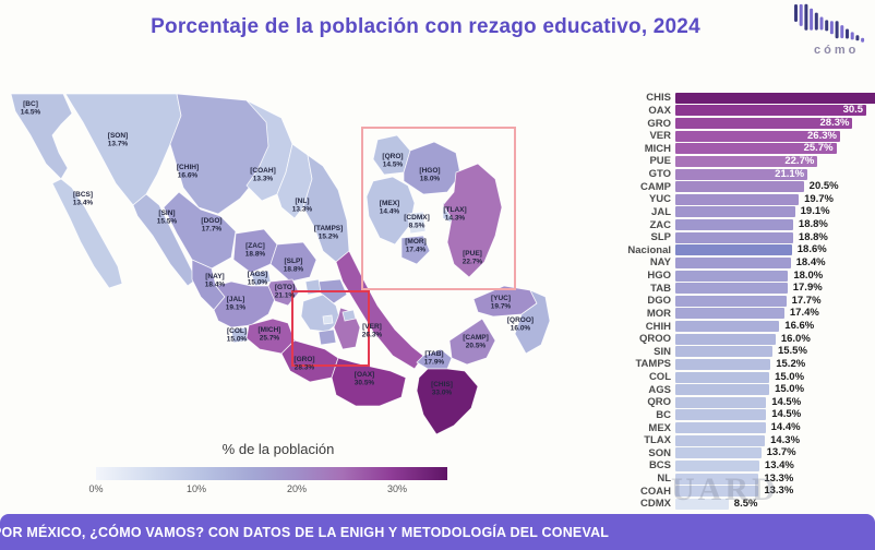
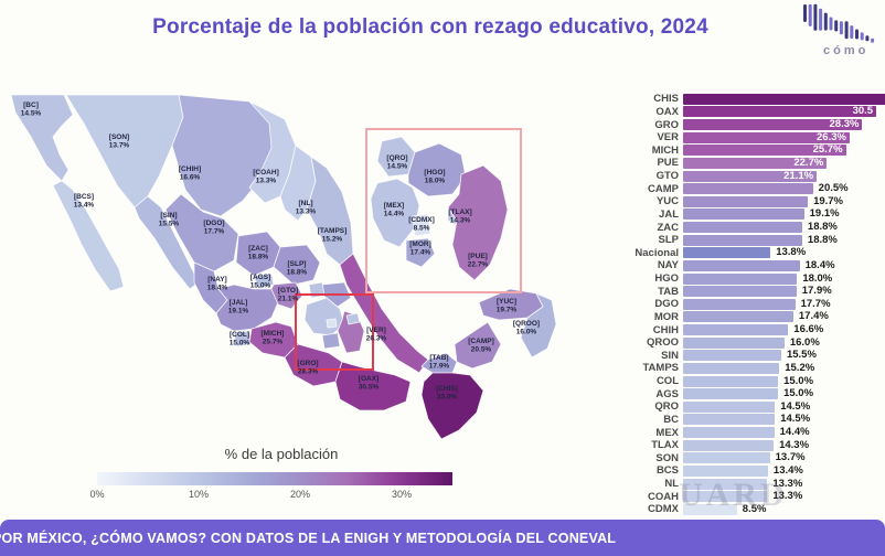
Nacional: 18.6% -> 13.8%
